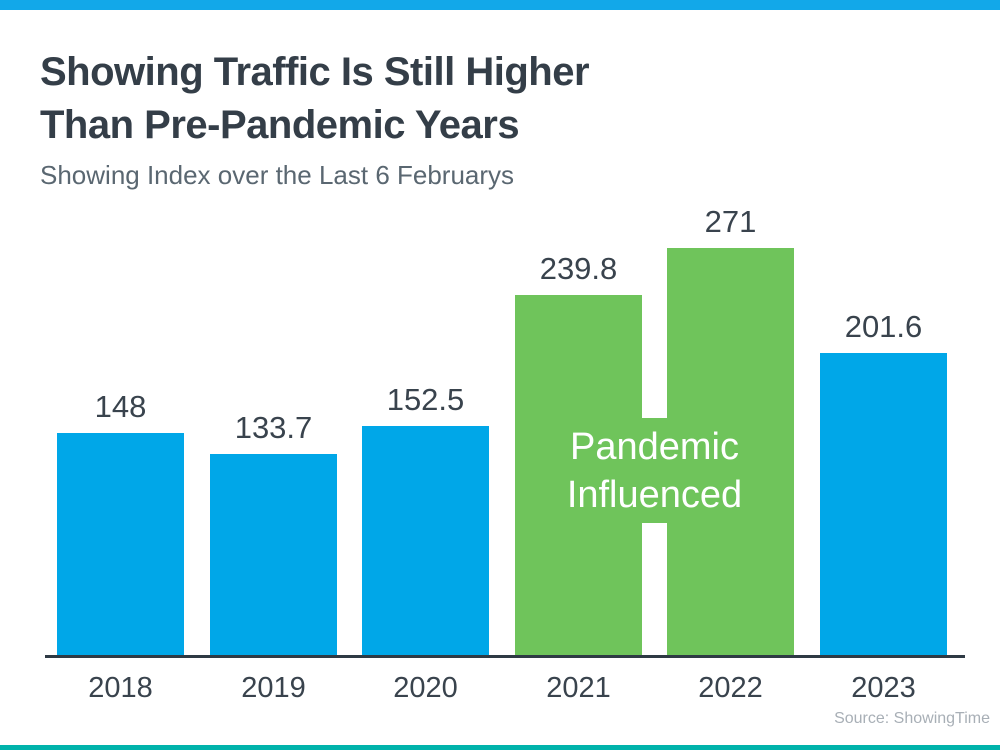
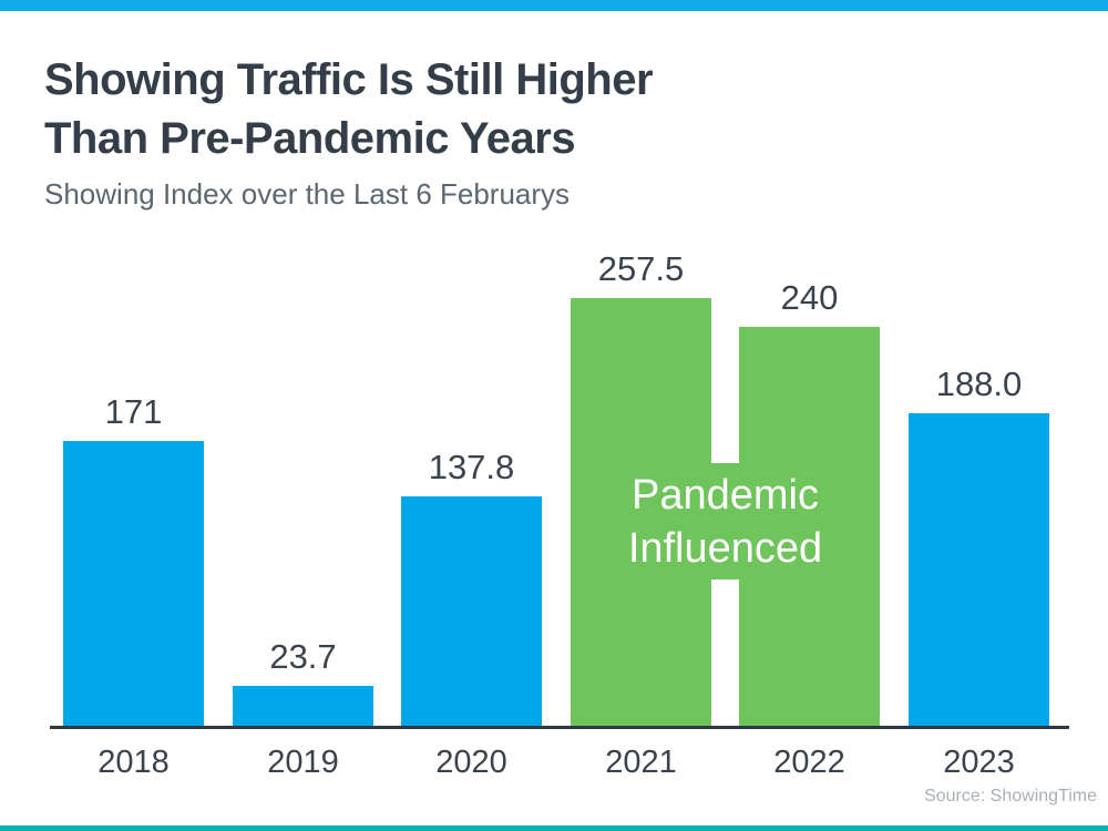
2018: 148 -> 171
2019: 133.7 -> 23.7
2020: 152.5 -> 137.8
2021: 239.8 -> 257.5
2022: 271 -> 240
2023: 201.6 -> 188.0
